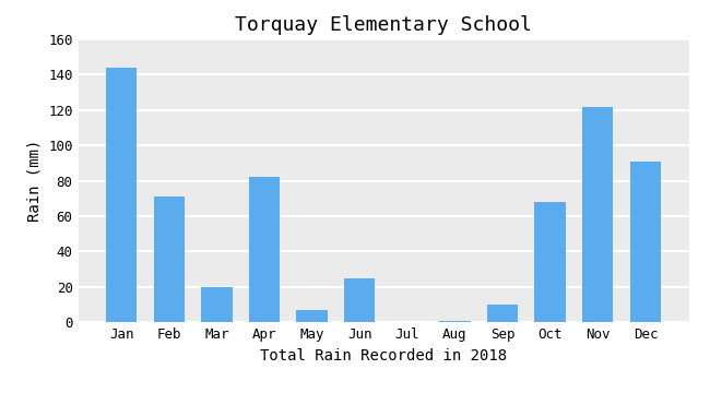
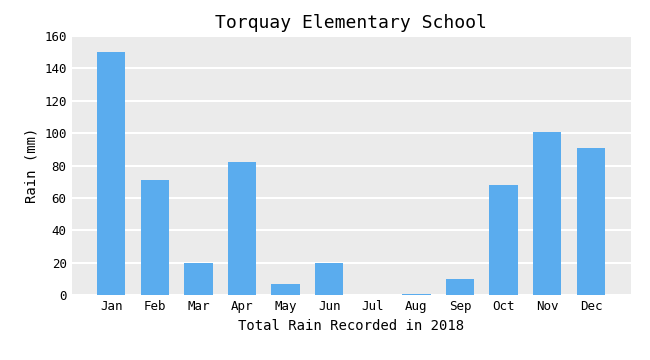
Jan: 144 -> 150
Jun: 25 -> 20
Nov: 122 -> 101
